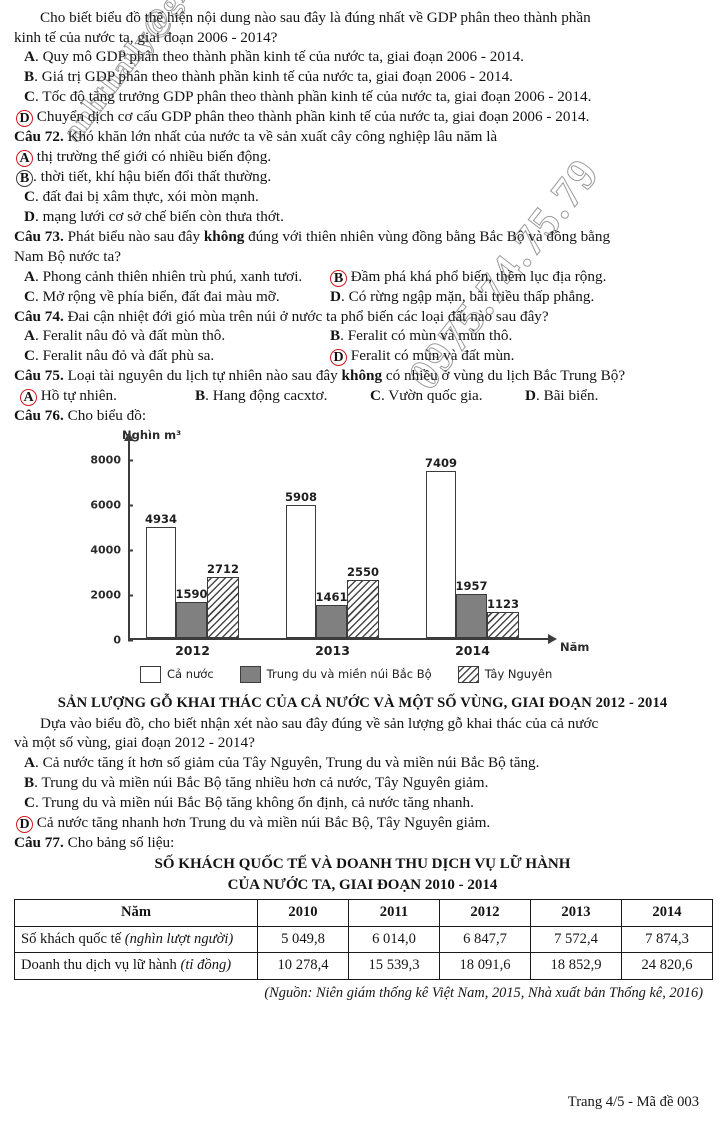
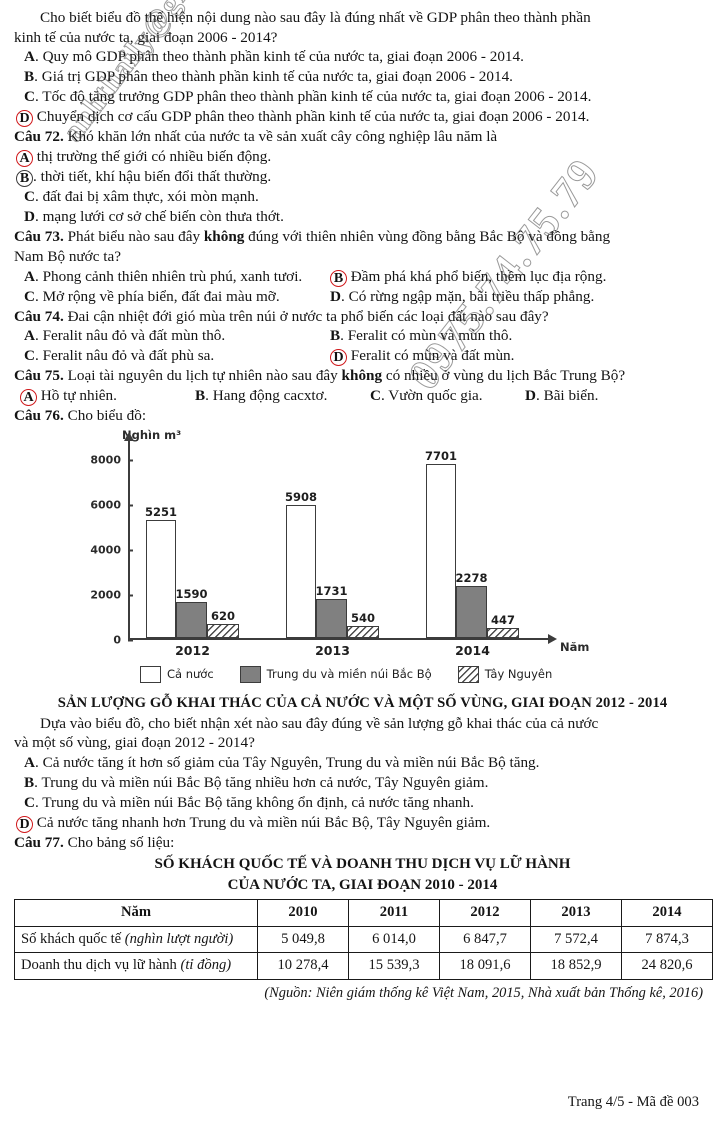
Cả nước/2012: 4934 -> 5251
Tây Nguyên/2012: 2712 -> 620
Trung du và miền núi Bắc Bộ/2013: 1461 -> 1731
Tây Nguyên/2013: 2550 -> 540
Cả nước/2014: 7409 -> 7701
Trung du và miền núi Bắc Bộ/2014: 1957 -> 2278
Tây Nguyên/2014: 1123 -> 447
